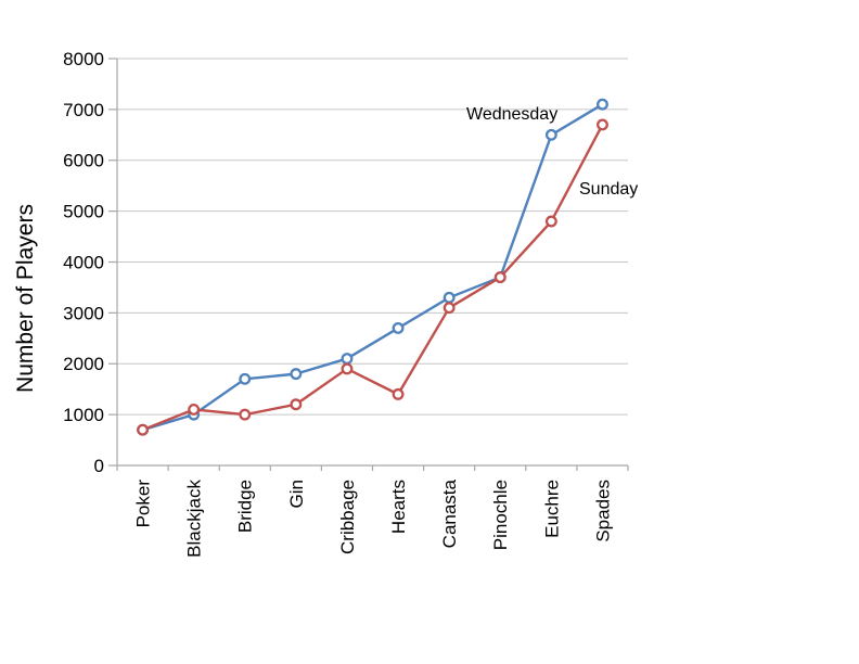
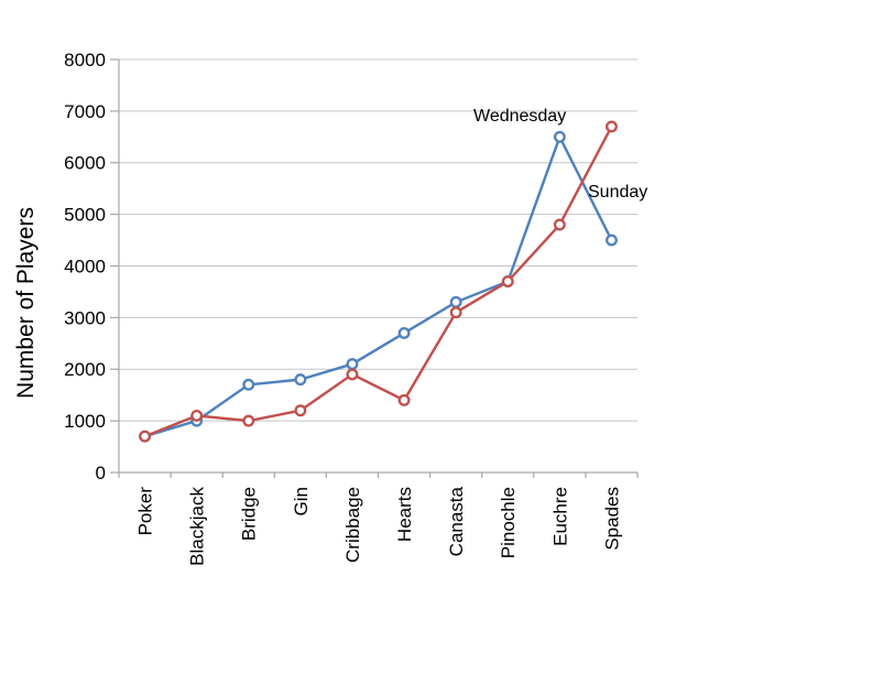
Wednesday/Spades: 7100 -> 4500
